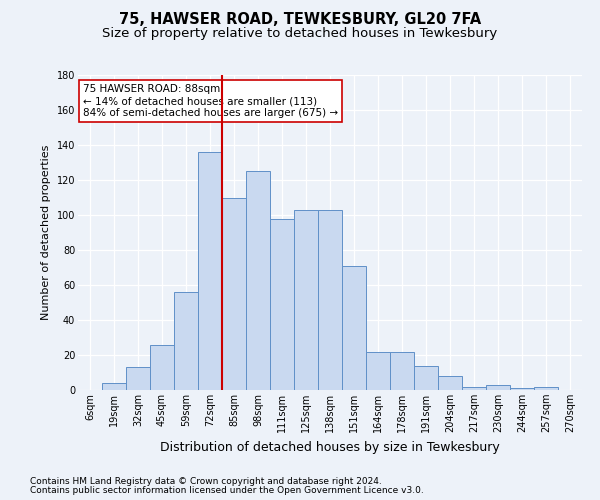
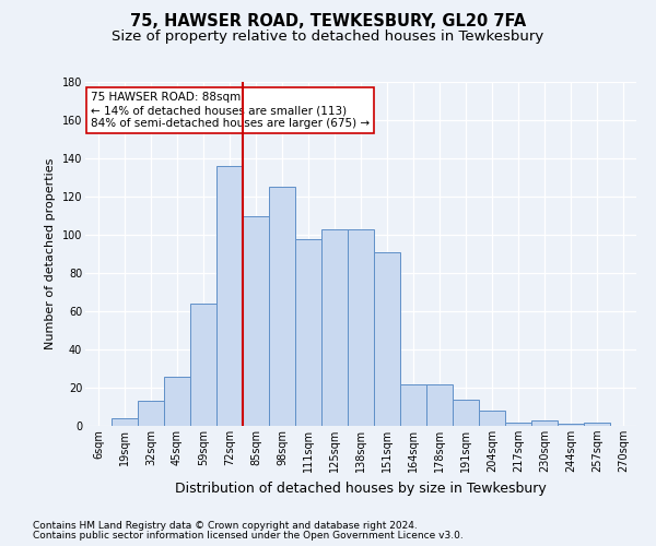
59sqm: 56 -> 64
151sqm: 71 -> 91
